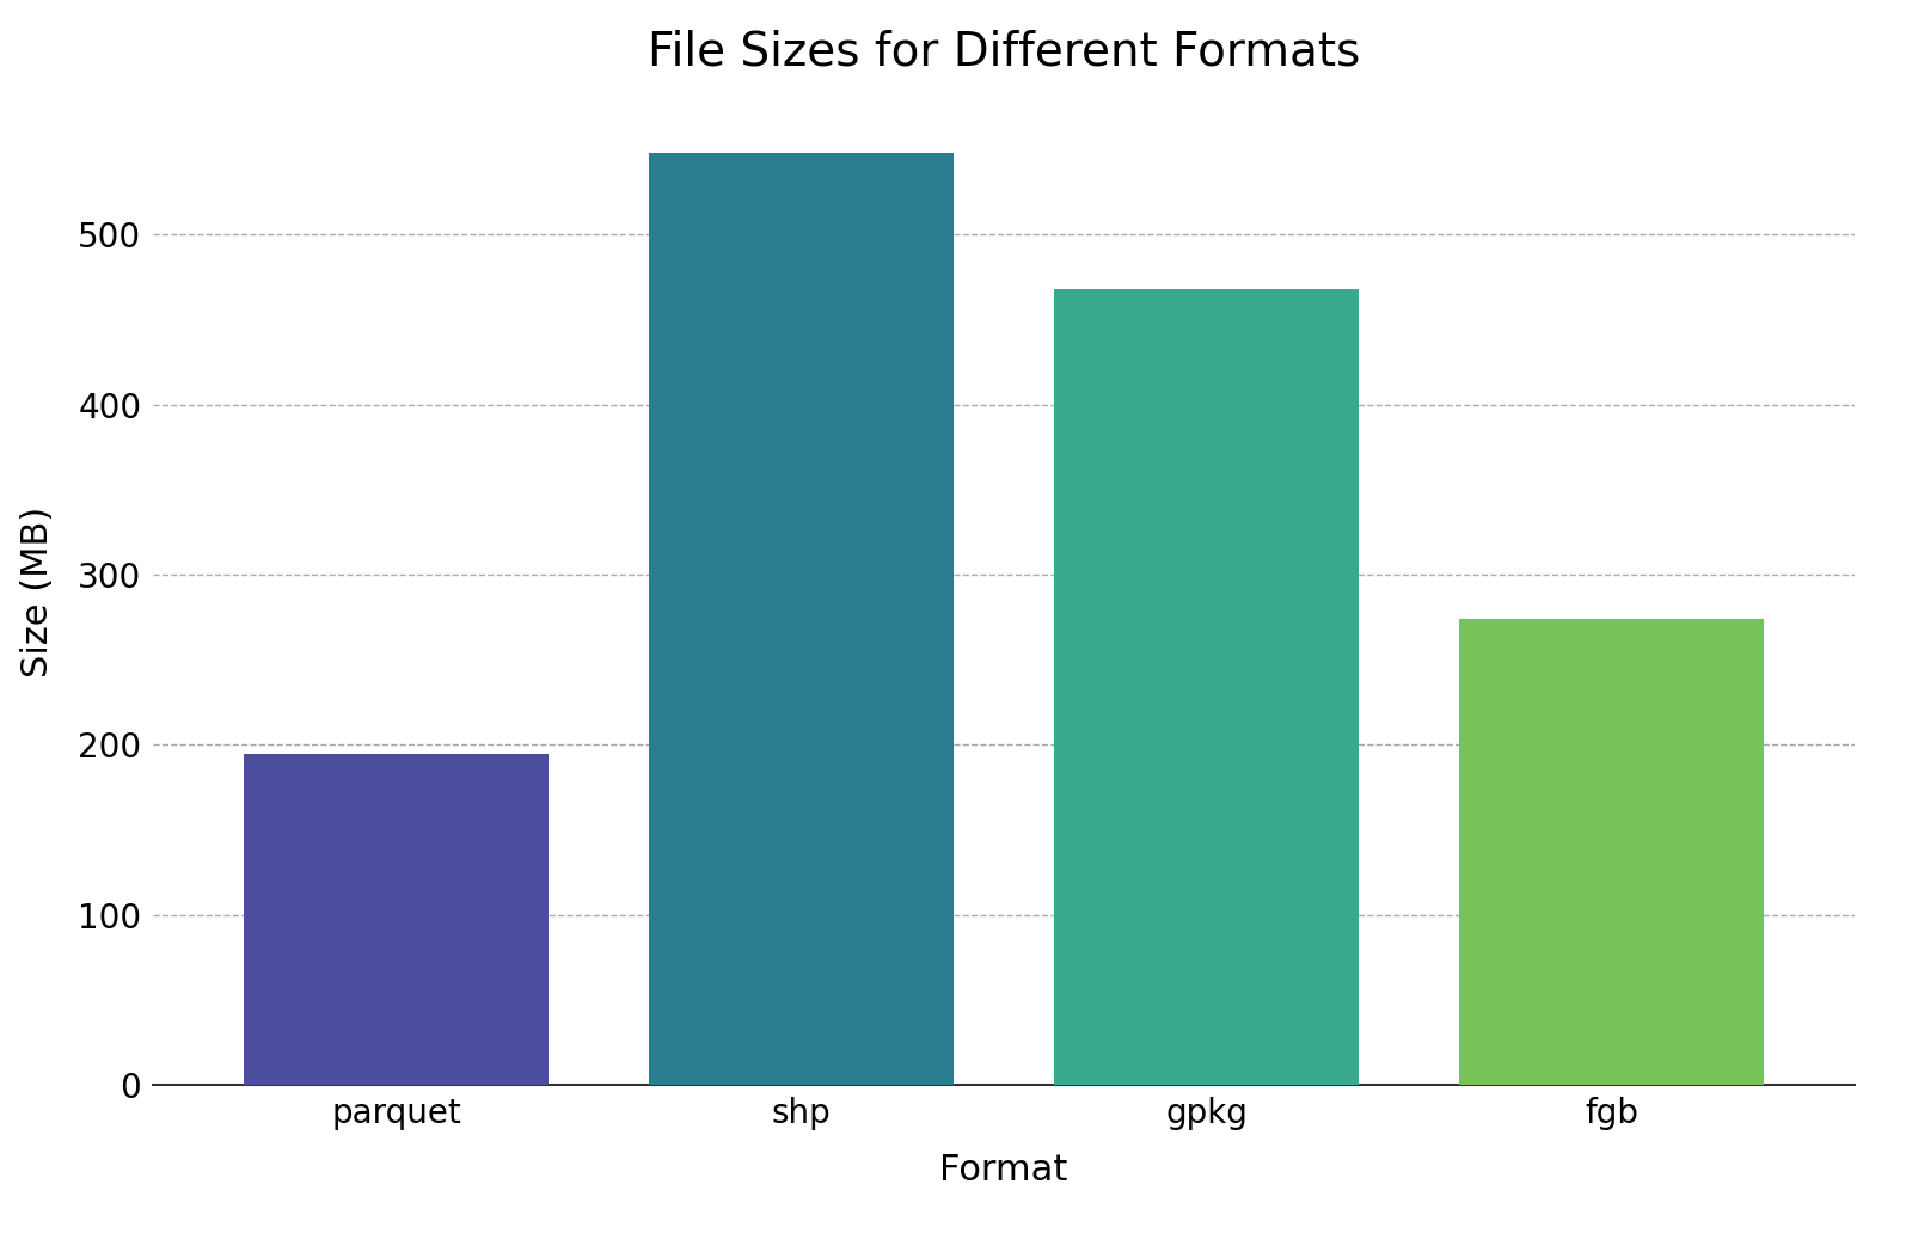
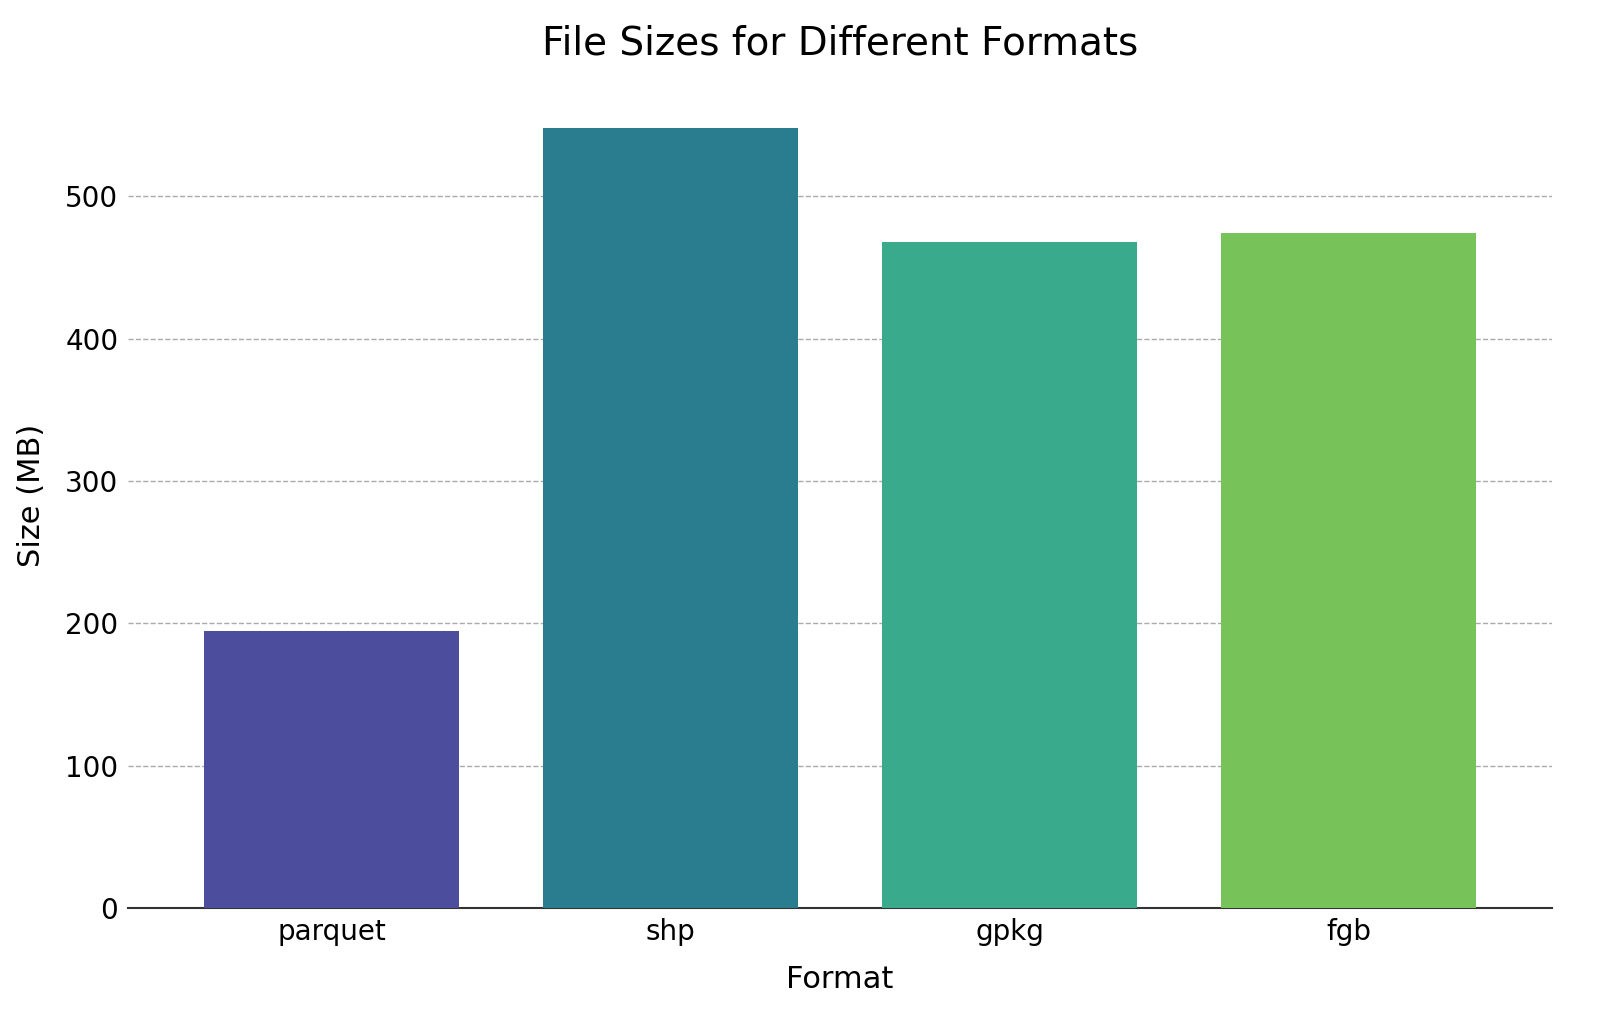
fgb: 274 -> 474
